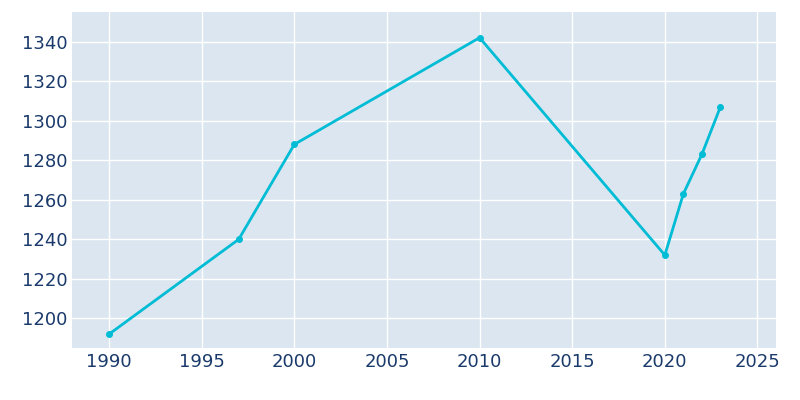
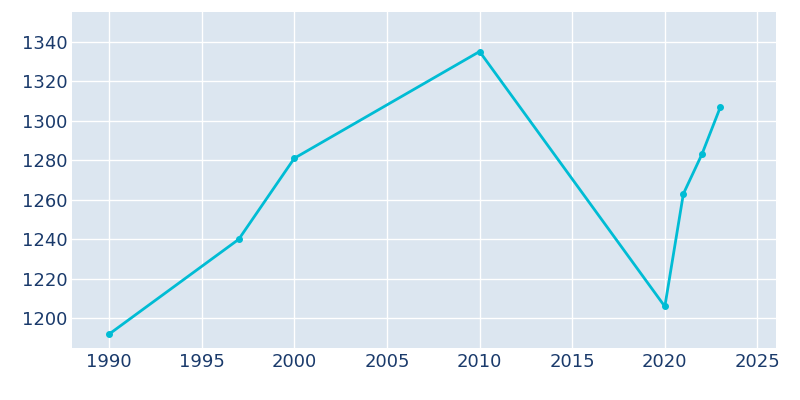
2000: 1288 -> 1281
2010: 1342 -> 1335
2020: 1232 -> 1206
